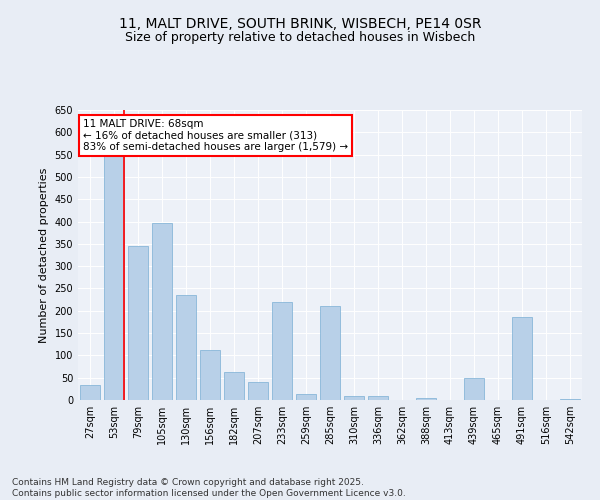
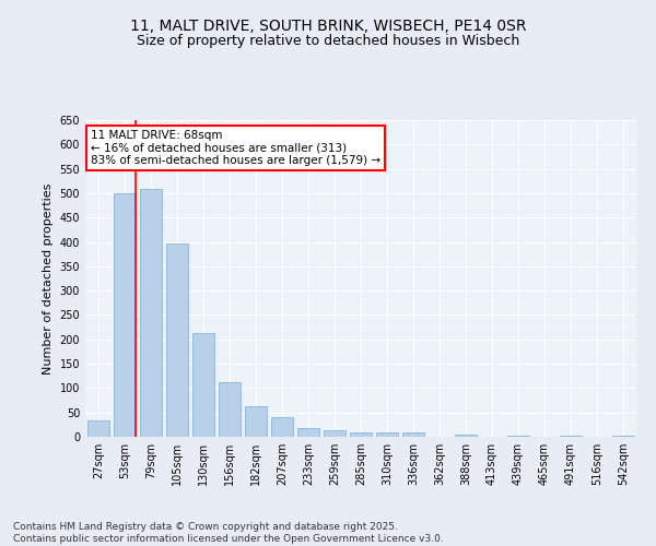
53sqm: 550 -> 499
79sqm: 345 -> 508
130sqm: 235 -> 213
233sqm: 220 -> 17
285sqm: 210 -> 10
439sqm: 50 -> 3
491sqm: 185 -> 2
